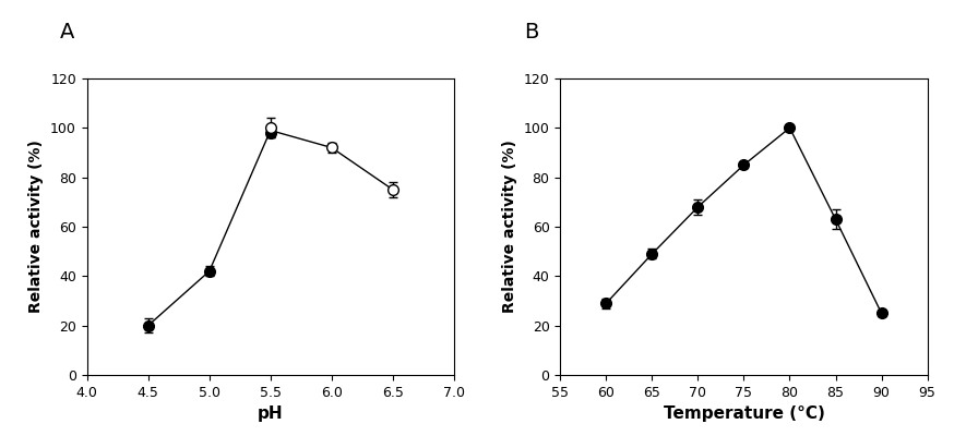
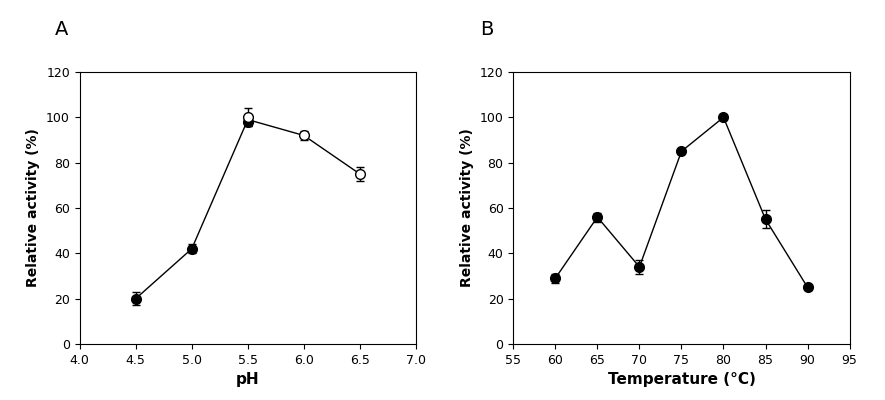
65: 49 -> 56
70: 68 -> 34
85: 63 -> 55
